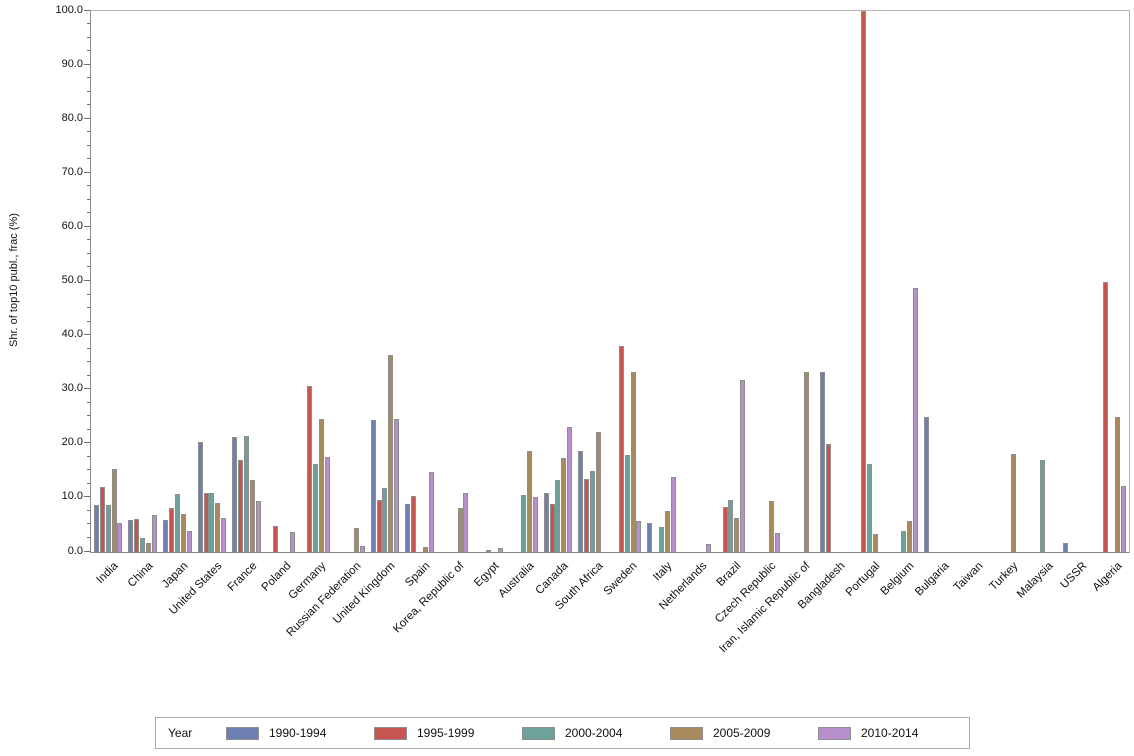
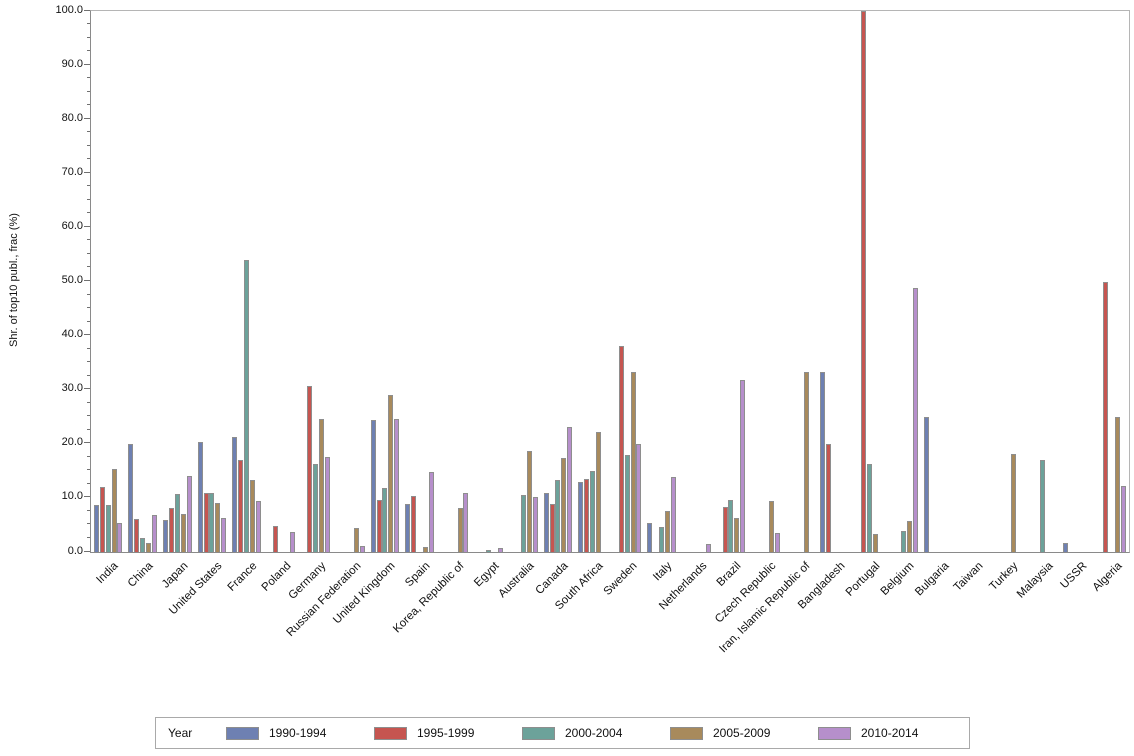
1990-1994/China: 6 -> 20
2010-2014/Japan: 4 -> 14
2000-2004/France: 22 -> 54
2005-2009/United Kingdom: 36 -> 29
1990-1994/South Africa: 19 -> 13
2010-2014/Sweden: 6 -> 20
